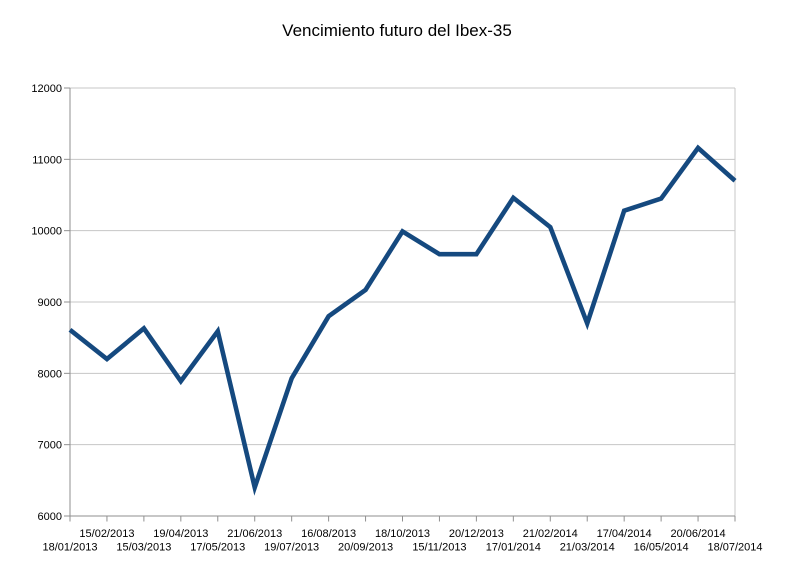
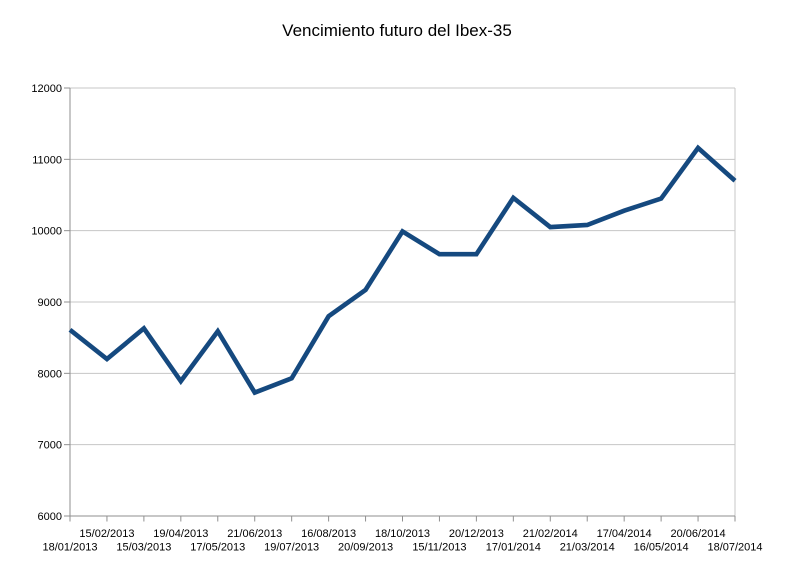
21/06/2013: 6400 -> 7700
21/03/2014: 8700 -> 10100
